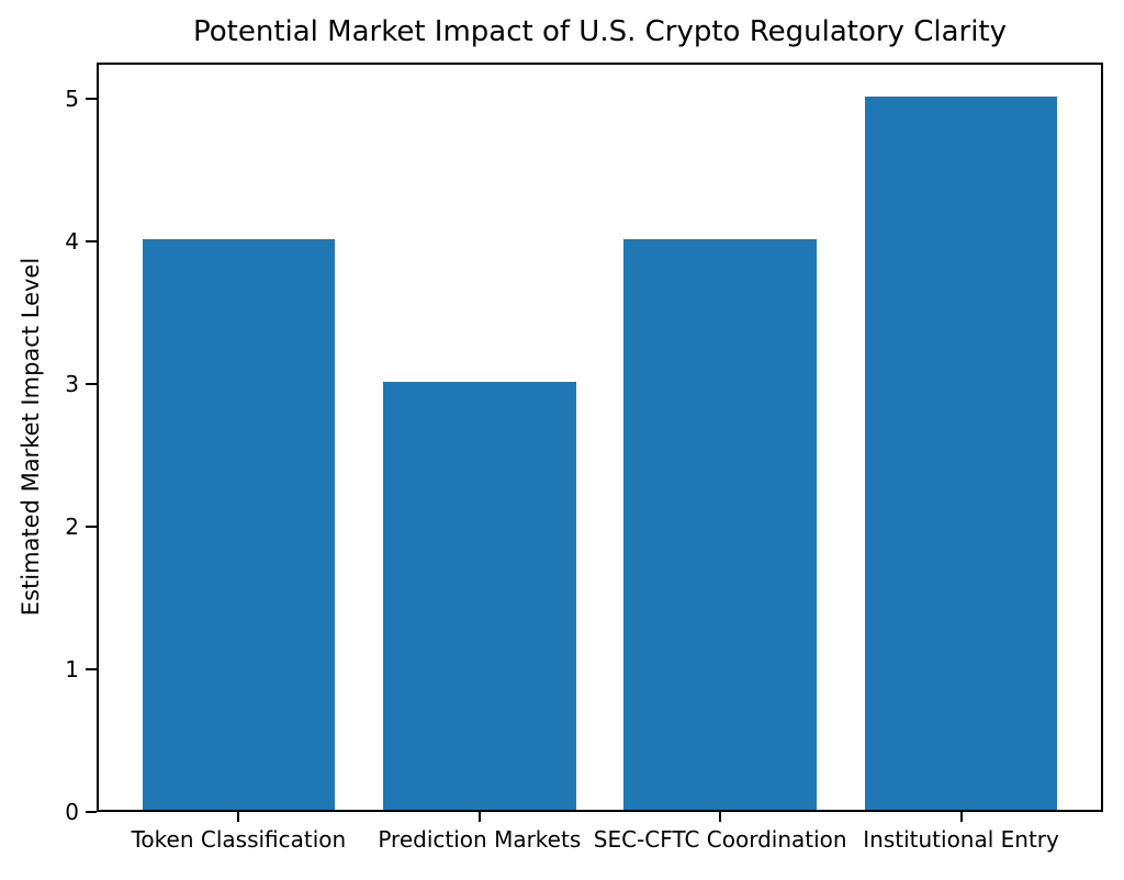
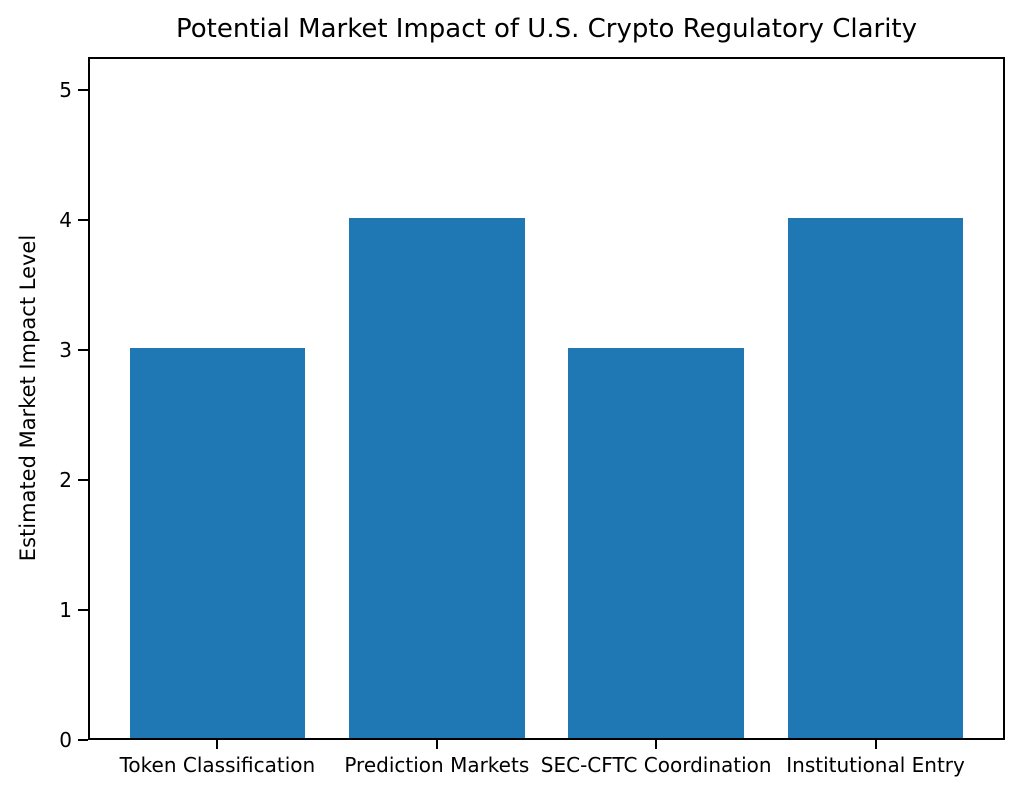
Token Classification: 4 -> 3
Prediction Markets: 3 -> 4
SEC-CFTC Coordination: 4 -> 3
Institutional Entry: 5 -> 4
